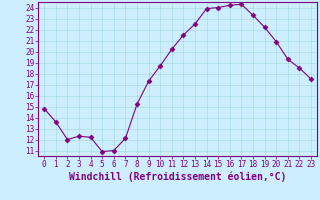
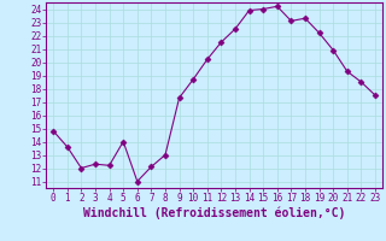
5: 10.9 -> 14.0
8: 15.2 -> 13.0
17: 24.3 -> 23.1
